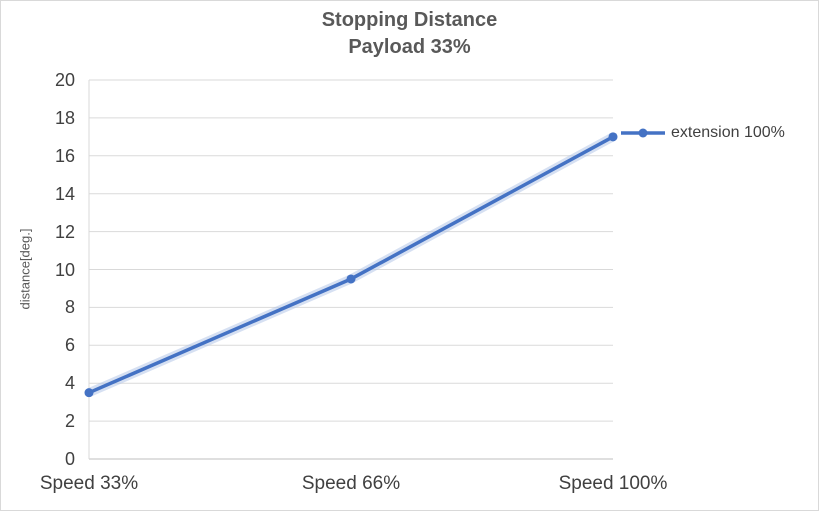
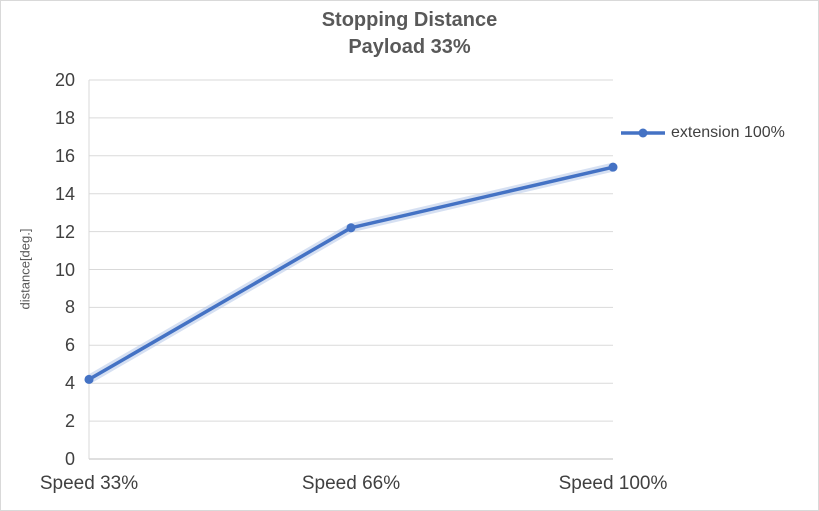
Speed 33%: 3.5 -> 4.2
Speed 66%: 9.5 -> 12.2
Speed 100%: 17.0 -> 15.4
